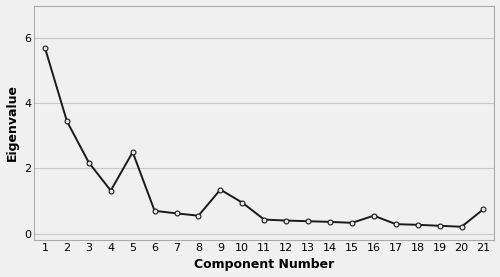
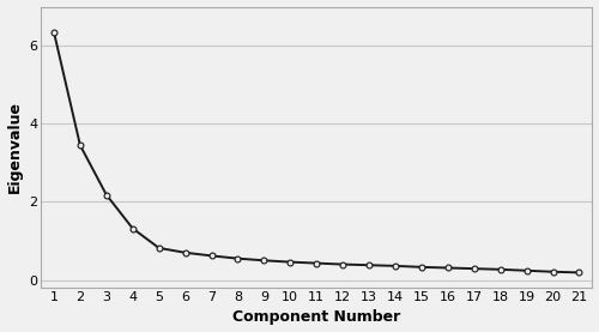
1: 5.70 -> 6.35
5: 2.50 -> 0.82
9: 1.35 -> 0.50
10: 0.95 -> 0.46
16: 0.55 -> 0.31
21: 0.75 -> 0.19
